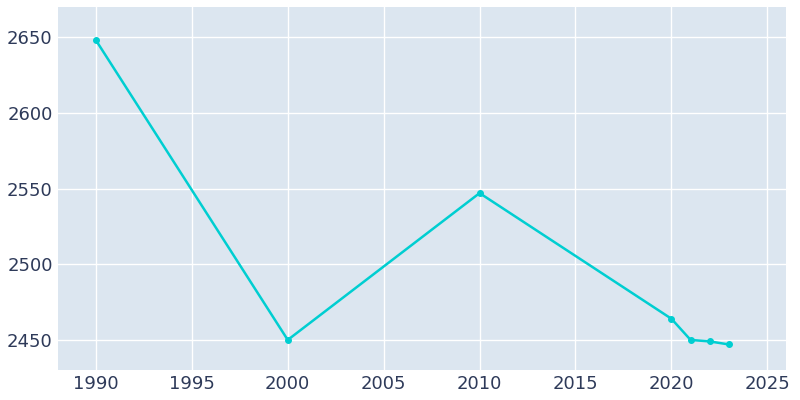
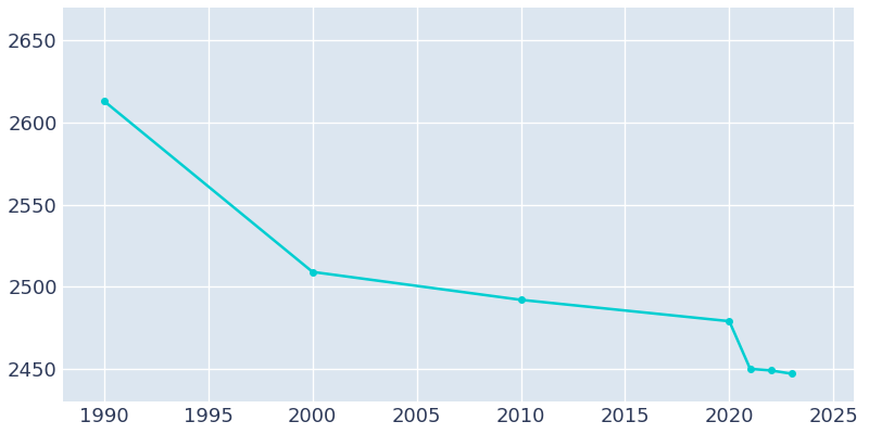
1990: 2648 -> 2613
2000: 2450 -> 2509
2010: 2547 -> 2492
2020: 2464 -> 2479
